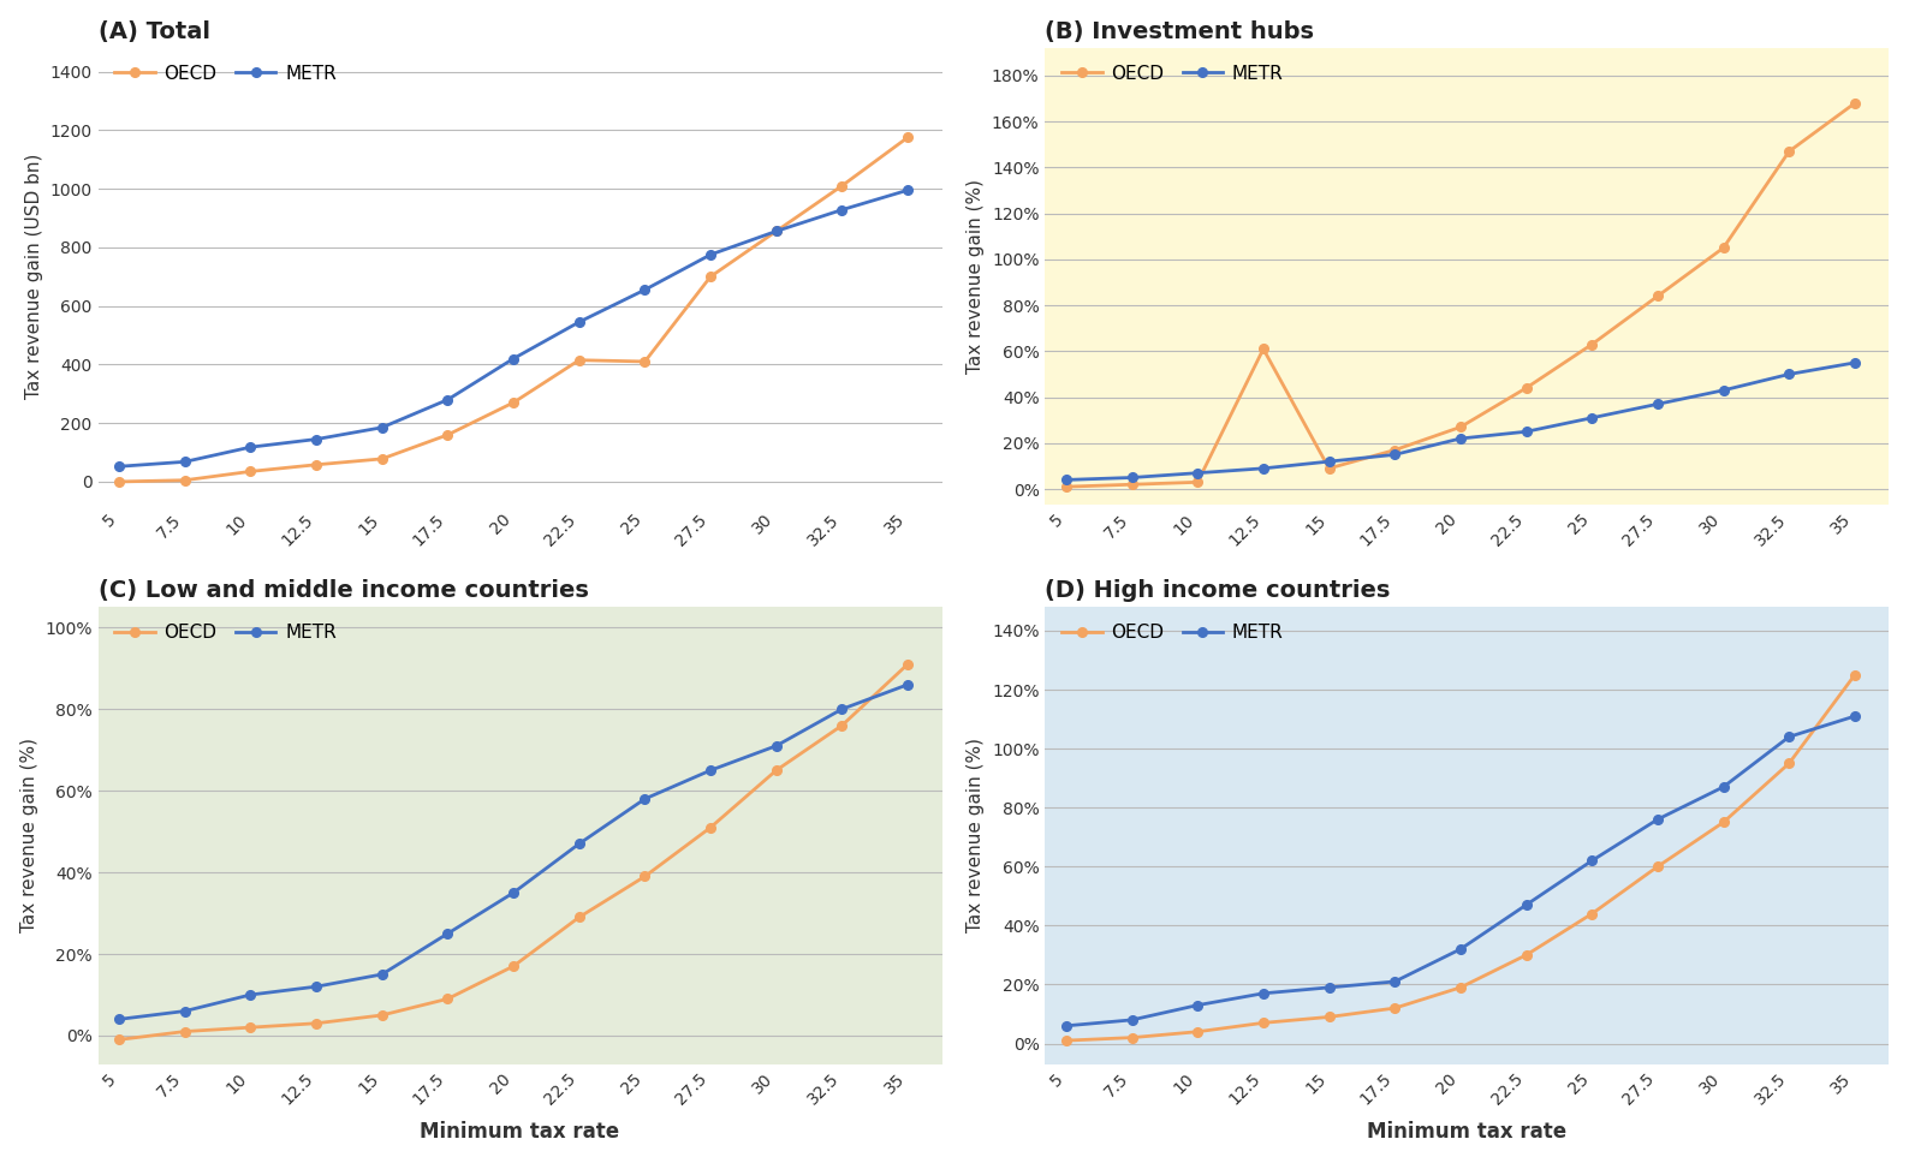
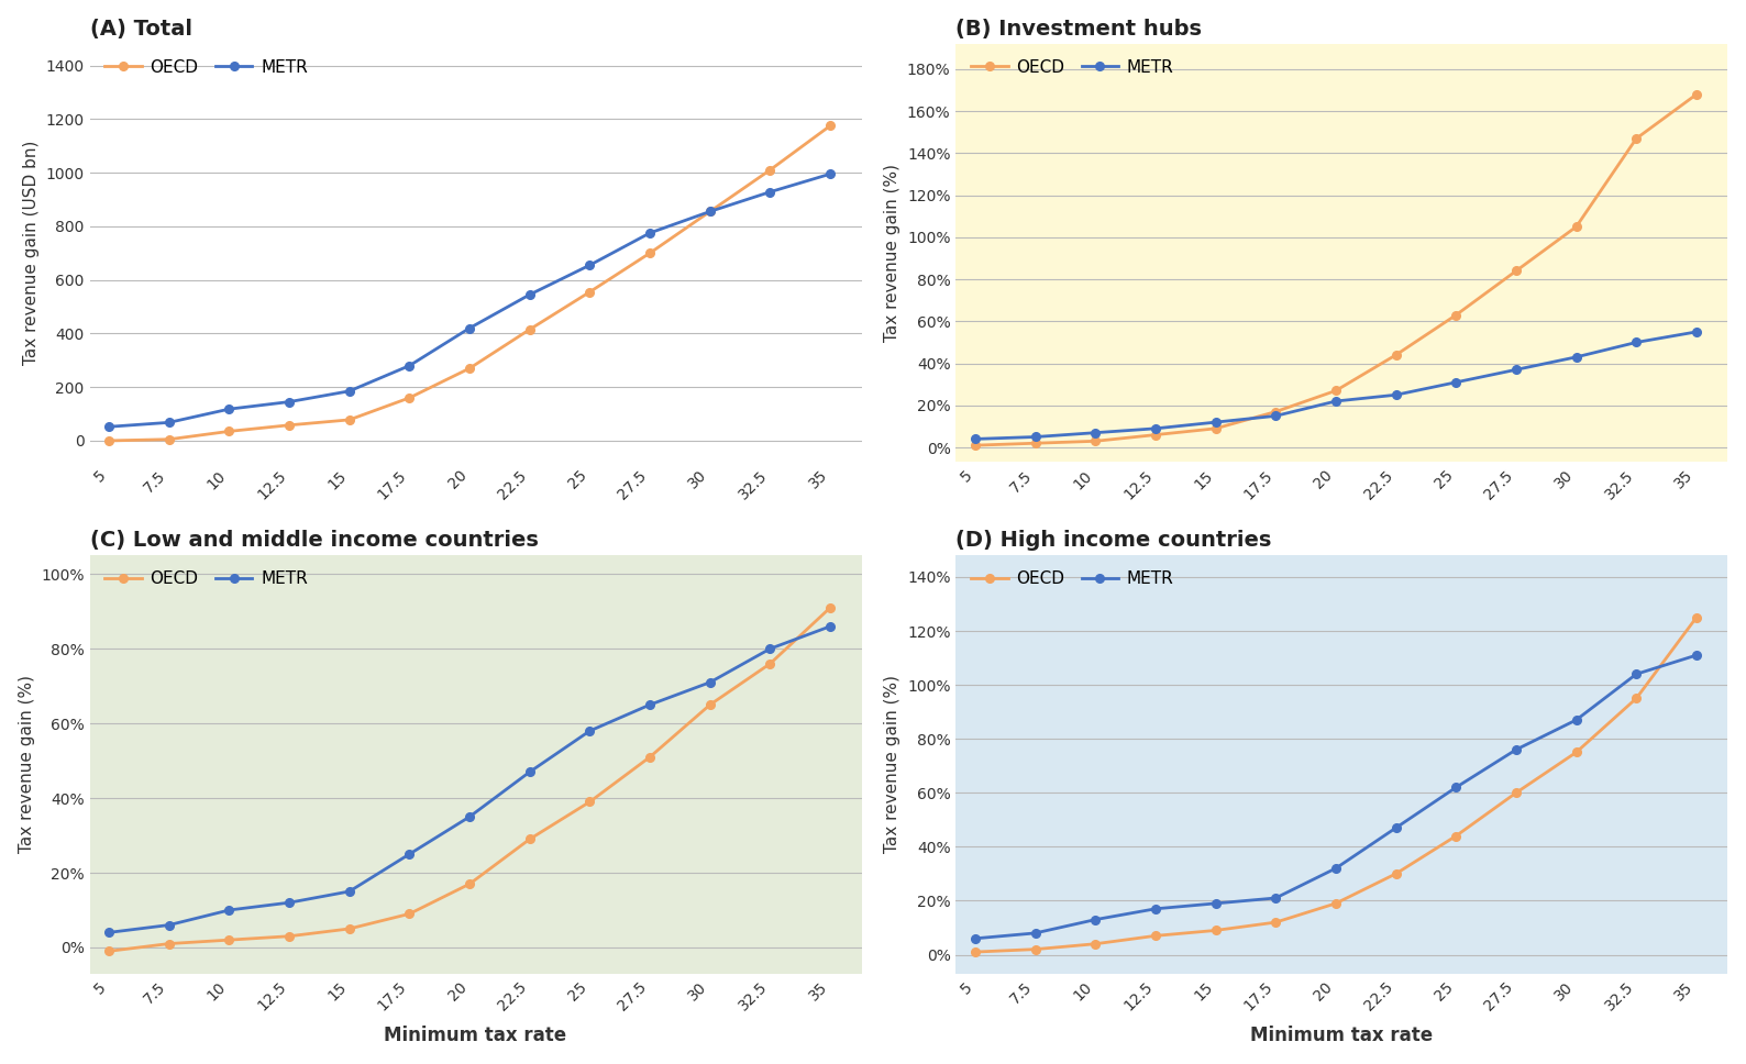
(A) Total/OECD/25: 410 -> 555
(B) Investment hubs/OECD/12.5: 61% -> 6%
